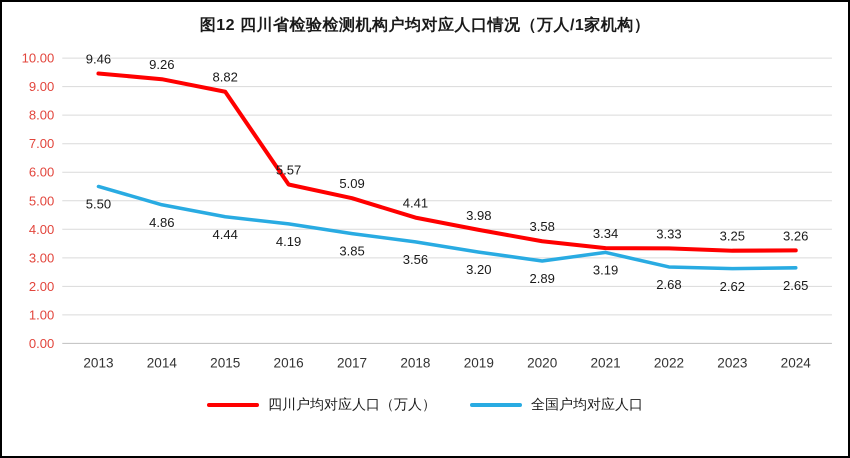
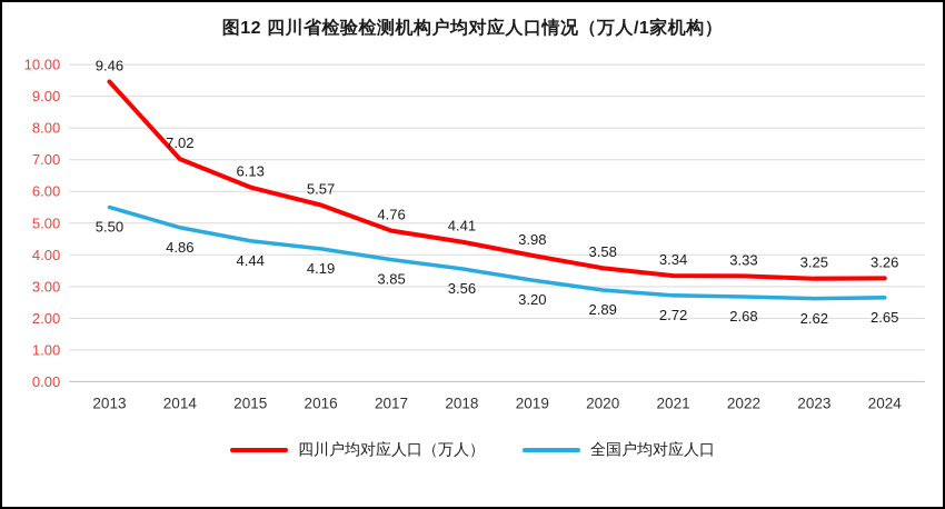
四川户均对应人口（万人）/2014: 9.26 -> 7.02
四川户均对应人口（万人）/2015: 8.82 -> 6.13
四川户均对应人口（万人）/2017: 5.09 -> 4.76
全国户均对应人口/2021: 3.19 -> 2.72
